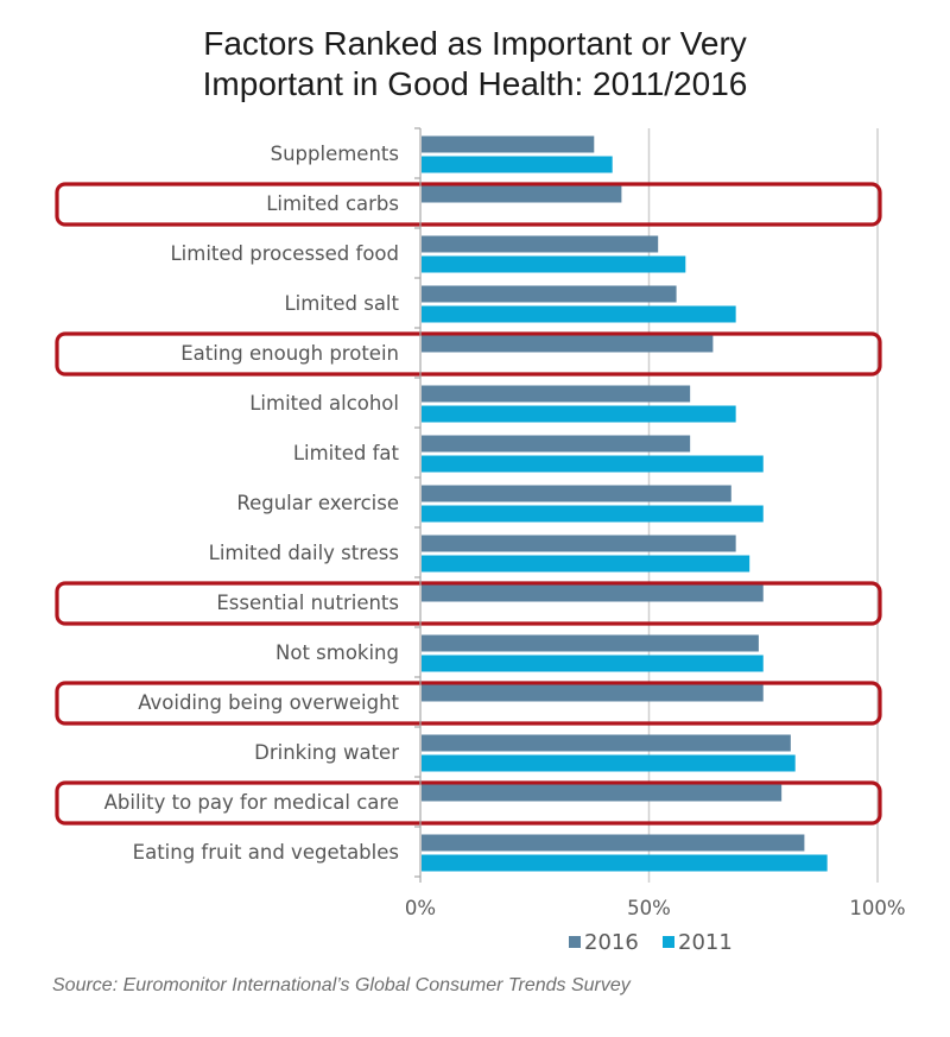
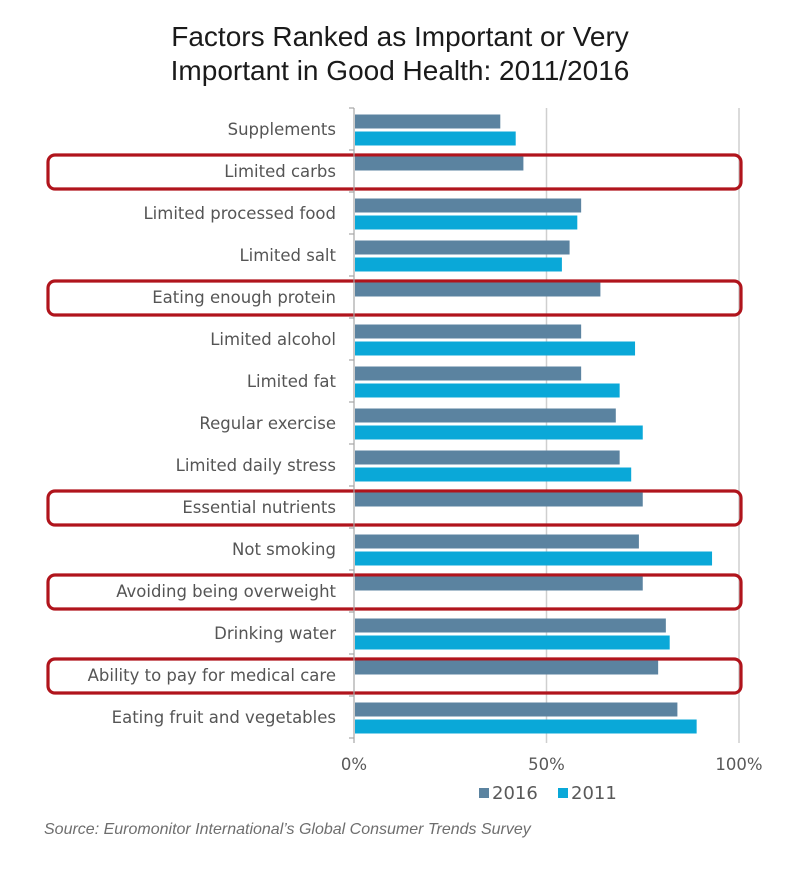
2016/Limited processed food: 52% -> 59%
2011/Limited salt: 69% -> 54%
2011/Limited alcohol: 69% -> 73%
2011/Limited fat: 75% -> 69%
2011/Not smoking: 75% -> 93%
